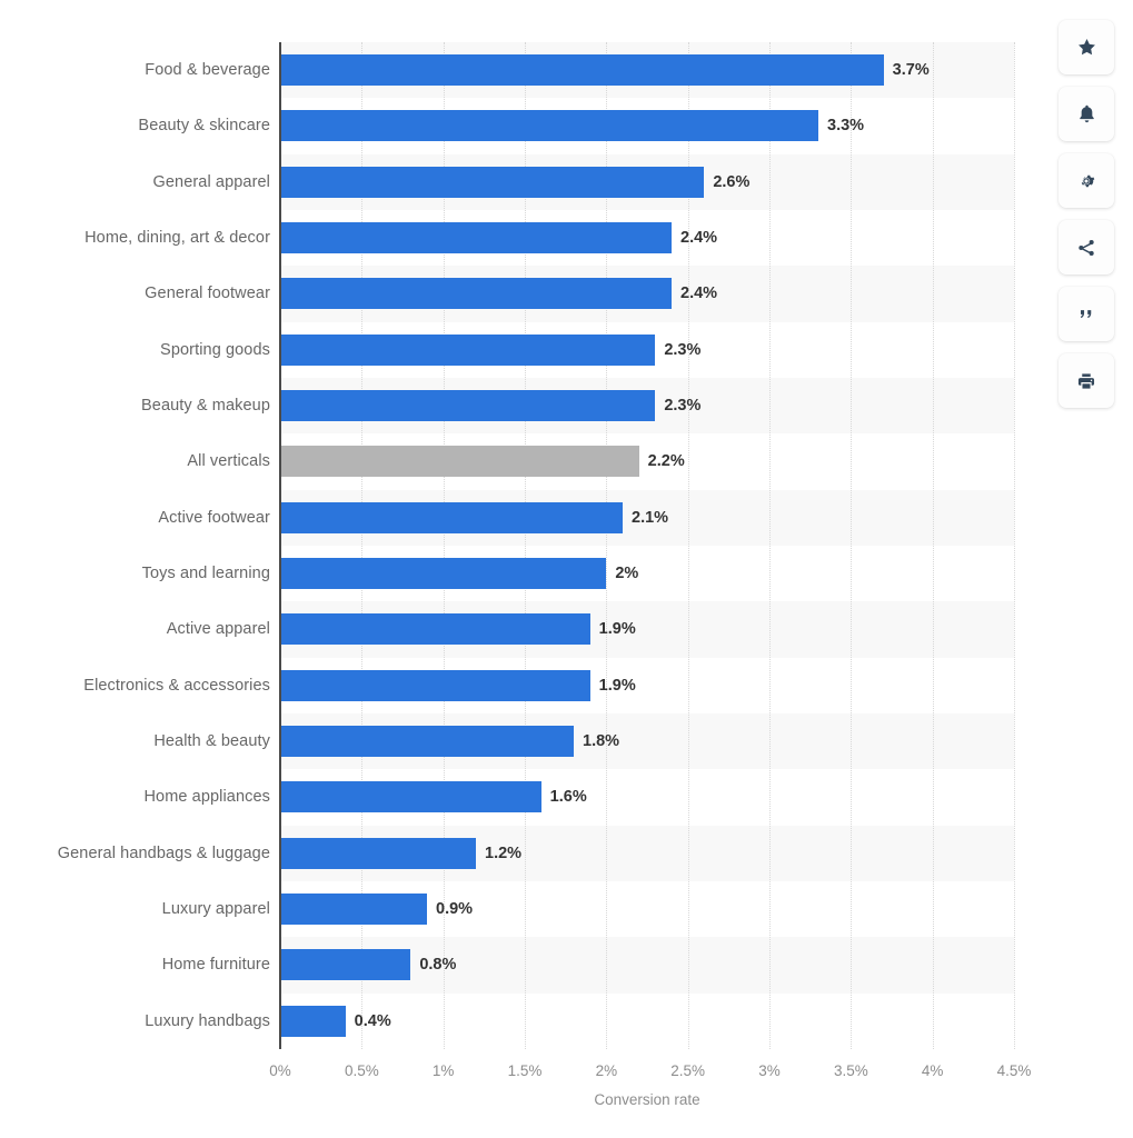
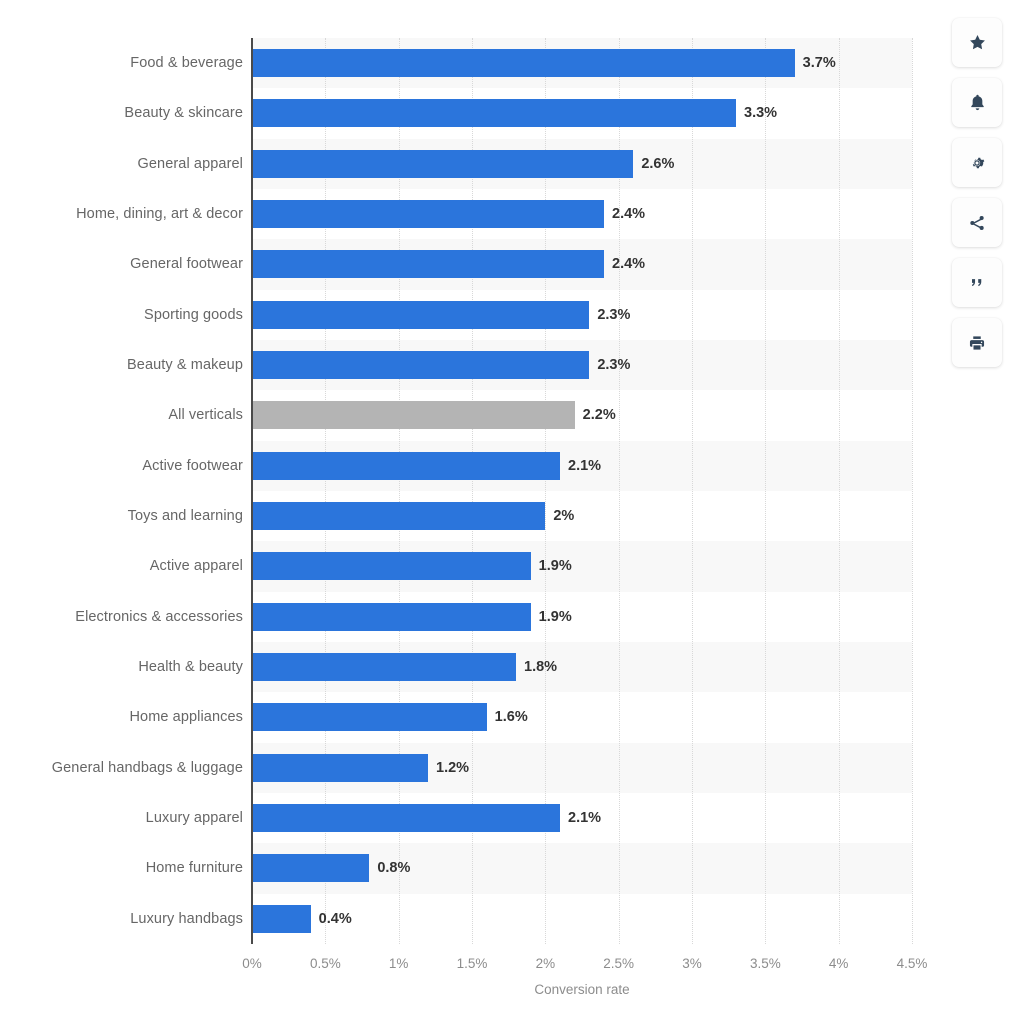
Luxury apparel: 0.9% -> 2.1%
